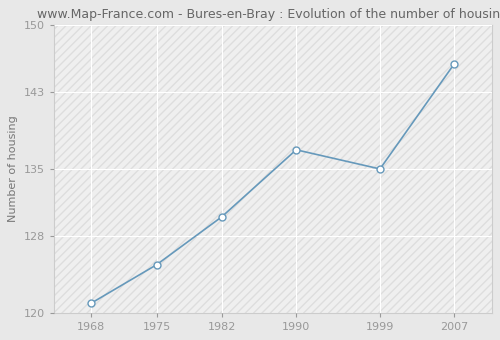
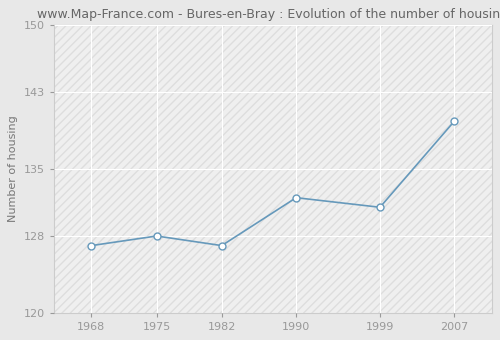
1968: 121 -> 127
1975: 125 -> 128
1982: 130 -> 127
1990: 137 -> 132
1999: 135 -> 131
2007: 146 -> 140
